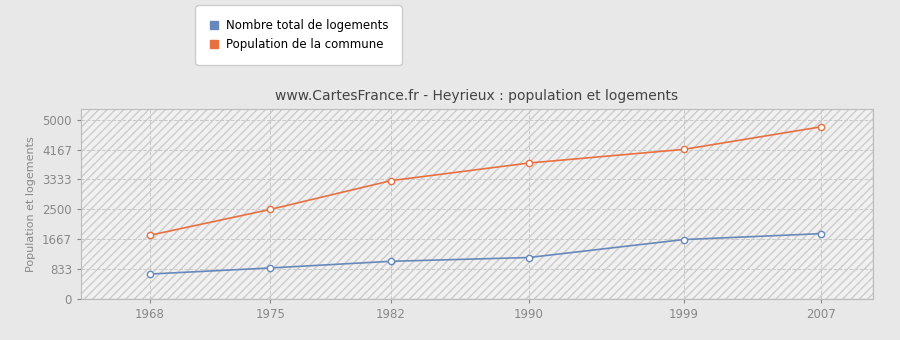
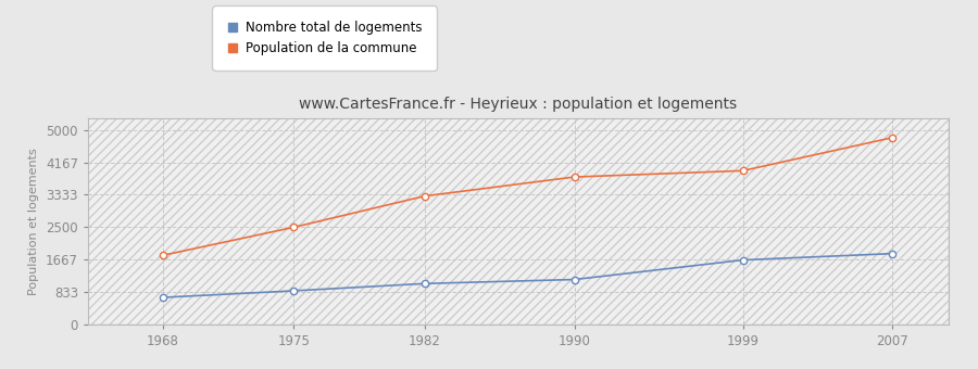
Population de la commune/1999: 4170 -> 3950
